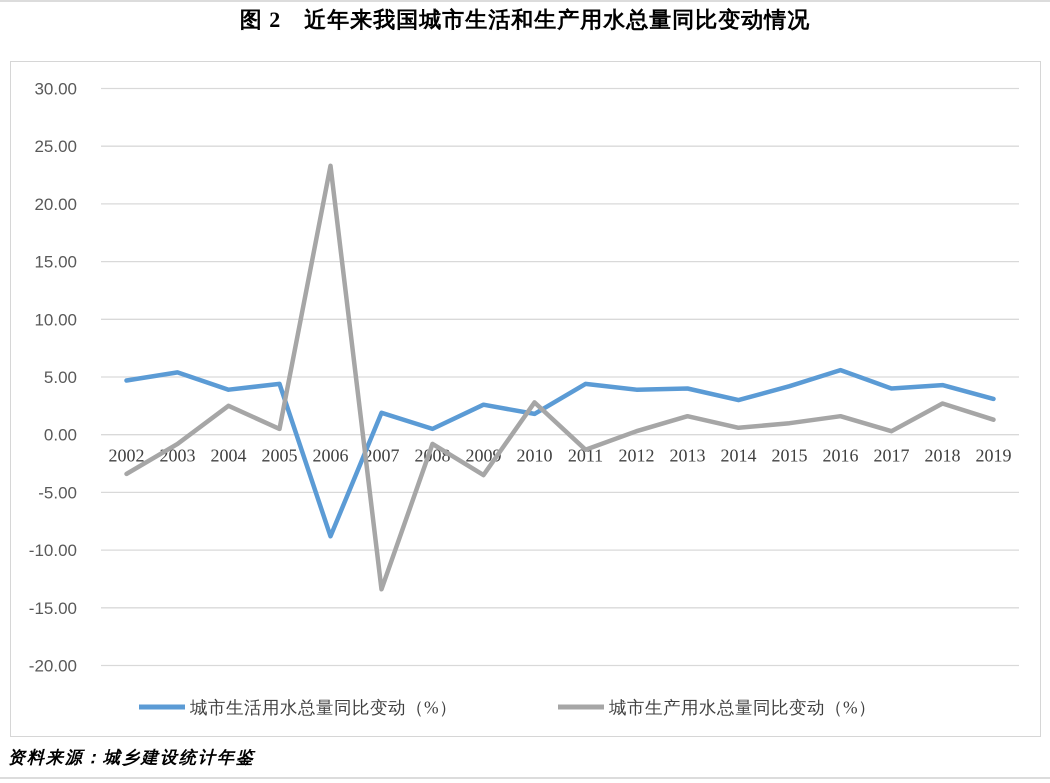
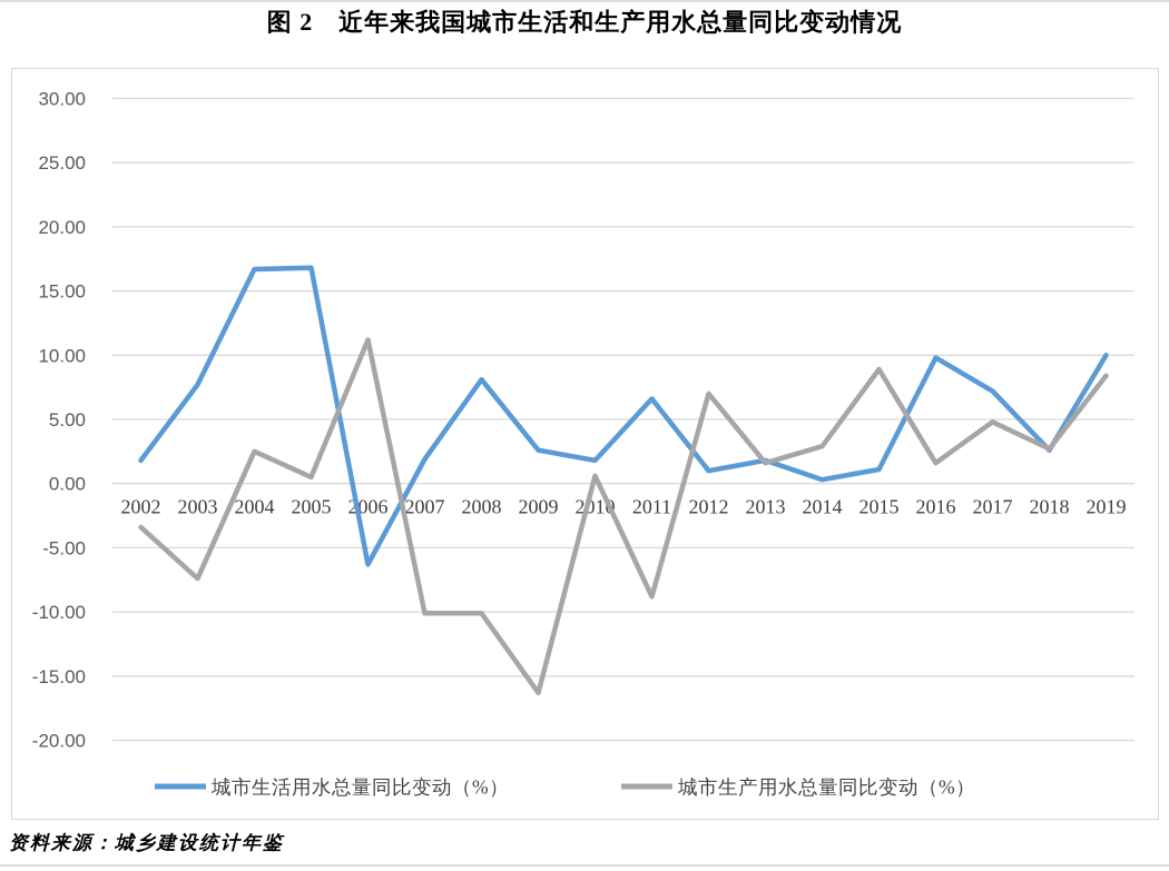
城市生活用水总量同比变动（%）/2002: 4.7 -> 1.8
城市生活用水总量同比变动（%）/2003: 5.4 -> 7.7
城市生产用水总量同比变动（%）/2003: -0.8 -> -7.4
城市生活用水总量同比变动（%）/2004: 3.9 -> 16.7
城市生活用水总量同比变动（%）/2005: 4.4 -> 16.8
城市生活用水总量同比变动（%）/2006: -8.8 -> -6.3
城市生产用水总量同比变动（%）/2006: 23.3 -> 11.2
城市生产用水总量同比变动（%）/2007: -13.4 -> -10.1
城市生活用水总量同比变动（%）/2008: 0.5 -> 8.1
城市生产用水总量同比变动（%）/2008: -0.8 -> -10.1
城市生产用水总量同比变动（%）/2009: -3.5 -> -16.3
城市生产用水总量同比变动（%）/2010: 2.8 -> 0.6
城市生活用水总量同比变动（%）/2011: 4.4 -> 6.6
城市生产用水总量同比变动（%）/2011: -1.3 -> -8.8
城市生活用水总量同比变动（%）/2012: 3.9 -> 1.0
城市生产用水总量同比变动（%）/2012: 0.3 -> 7.0
城市生活用水总量同比变动（%）/2013: 4.0 -> 1.8
城市生活用水总量同比变动（%）/2014: 3.0 -> 0.3
城市生产用水总量同比变动（%）/2014: 0.6 -> 2.9
城市生活用水总量同比变动（%）/2015: 4.2 -> 1.1
城市生产用水总量同比变动（%）/2015: 1.0 -> 8.9
城市生活用水总量同比变动（%）/2016: 5.6 -> 9.8
城市生活用水总量同比变动（%）/2017: 4.0 -> 7.2
城市生产用水总量同比变动（%）/2017: 0.3 -> 4.8
城市生活用水总量同比变动（%）/2018: 4.3 -> 2.6
城市生活用水总量同比变动（%）/2019: 3.1 -> 10.0
城市生产用水总量同比变动（%）/2019: 1.3 -> 8.4
